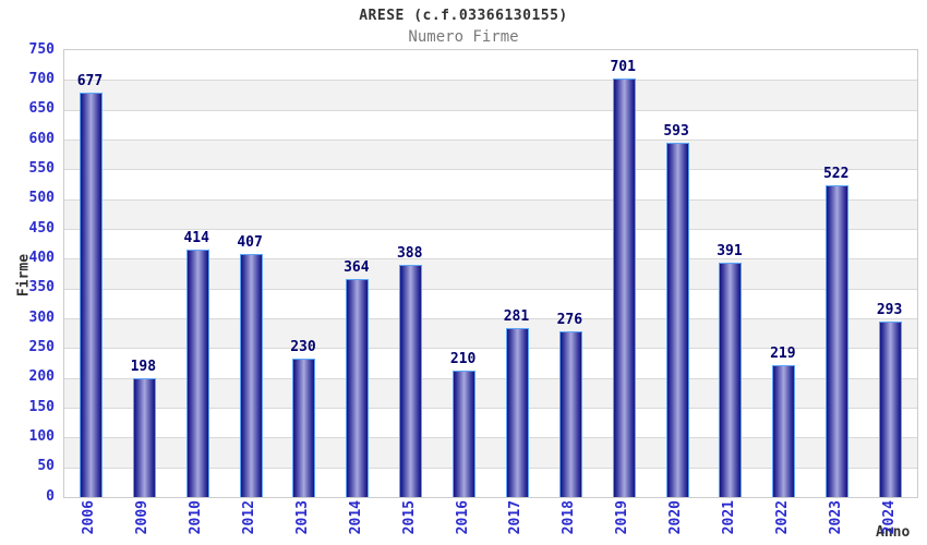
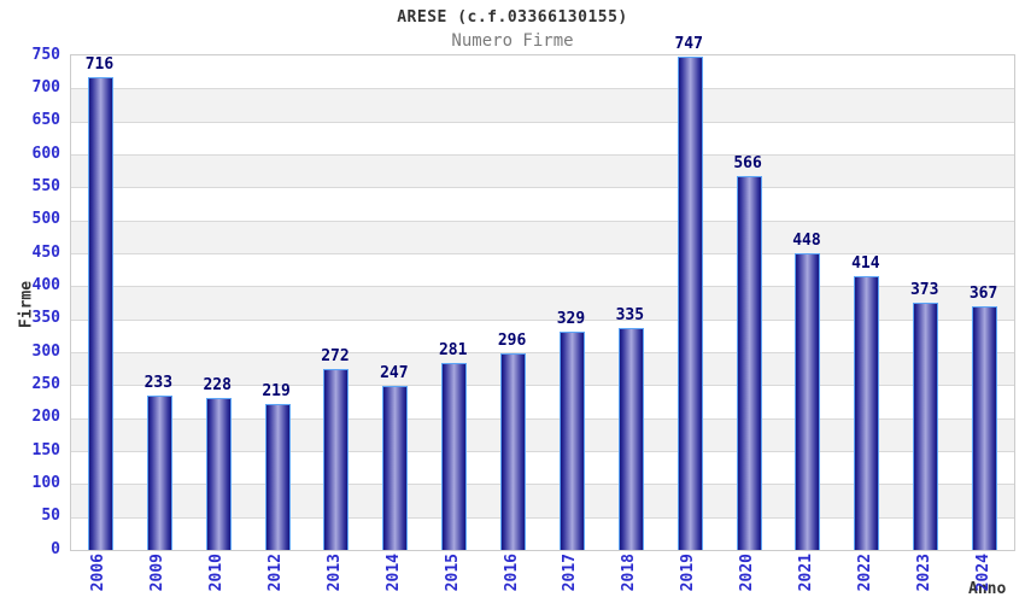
2006: 677 -> 716
2009: 198 -> 233
2010: 414 -> 228
2012: 407 -> 219
2013: 230 -> 272
2014: 364 -> 247
2015: 388 -> 281
2016: 210 -> 296
2017: 281 -> 329
2018: 276 -> 335
2019: 701 -> 747
2020: 593 -> 566
2021: 391 -> 448
2022: 219 -> 414
2023: 522 -> 373
2024: 293 -> 367
